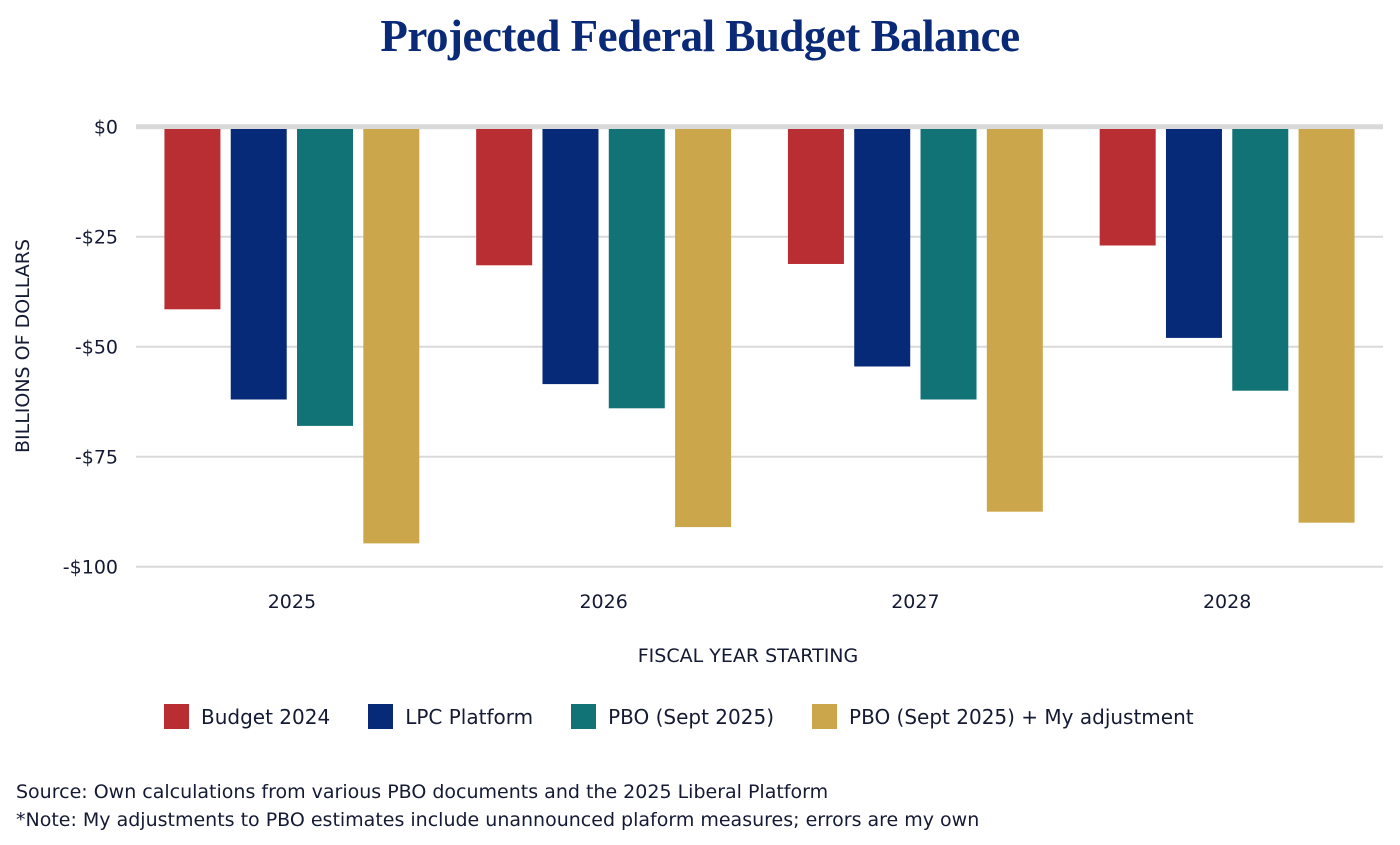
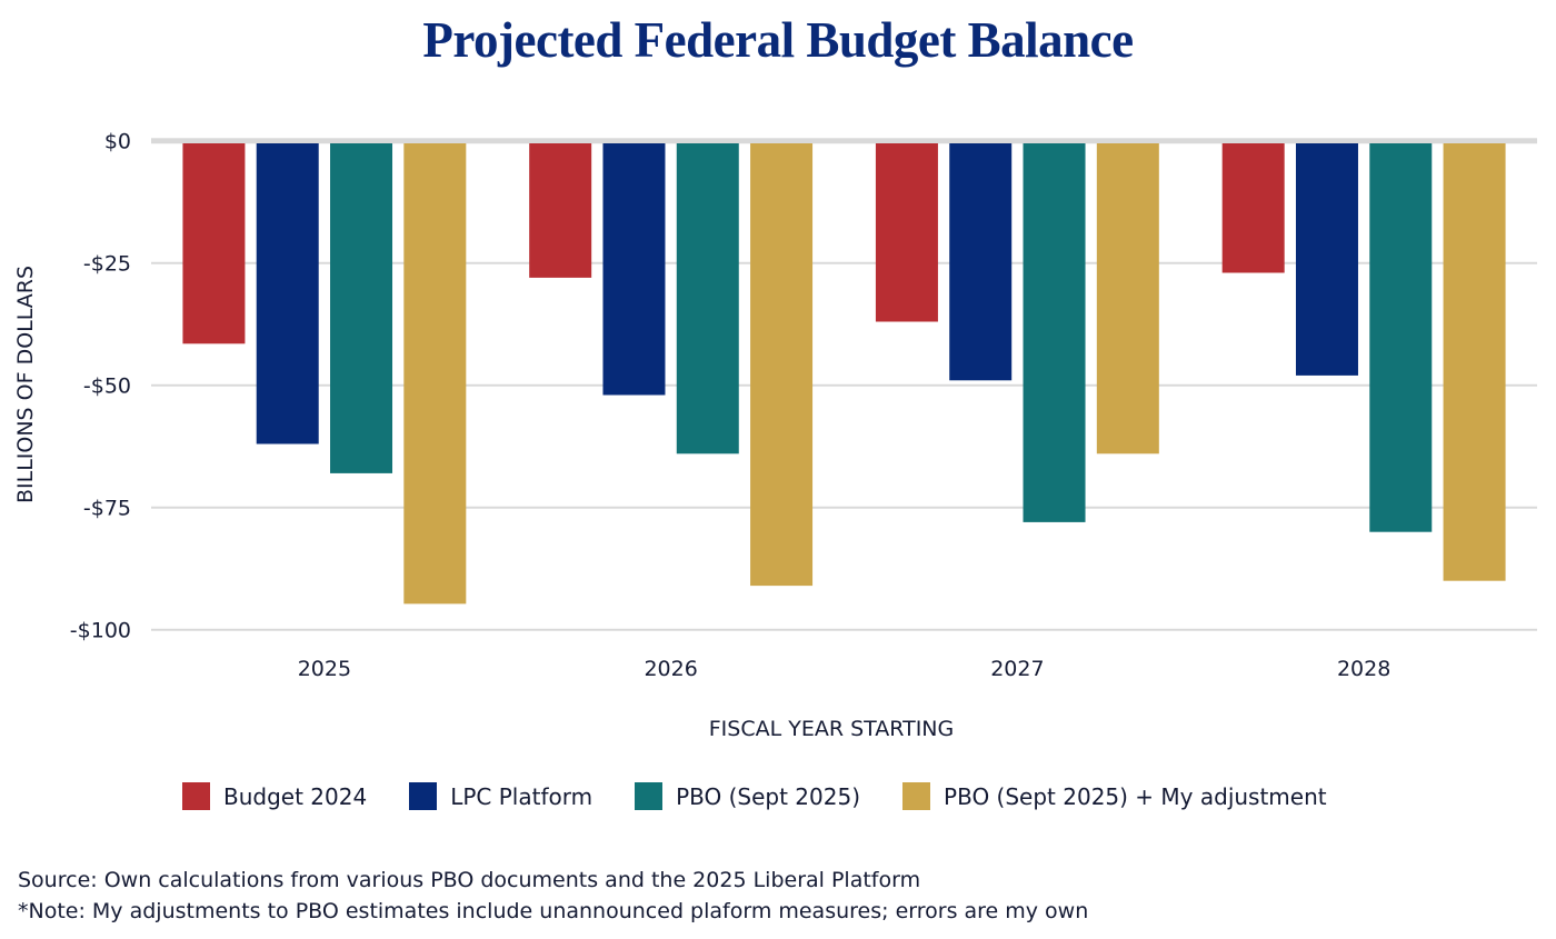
Budget 2024/2026: -$32 -> -$28
LPC Platform/2026: -$58 -> -$52
Budget 2024/2027: -$31 -> -$37
LPC Platform/2027: -$54 -> -$49
PBO (Sept 2025)/2027: -$62 -> -$78
PBO (Sept 2025) + My adjustment/2027: -$88 -> -$64
PBO (Sept 2025)/2028: -$60 -> -$80
